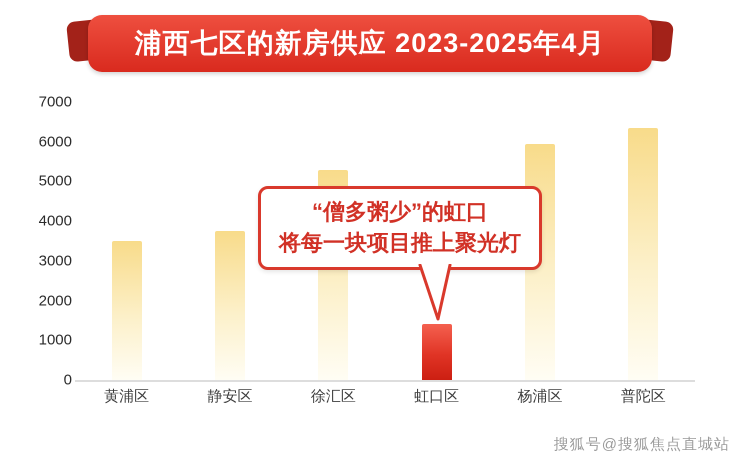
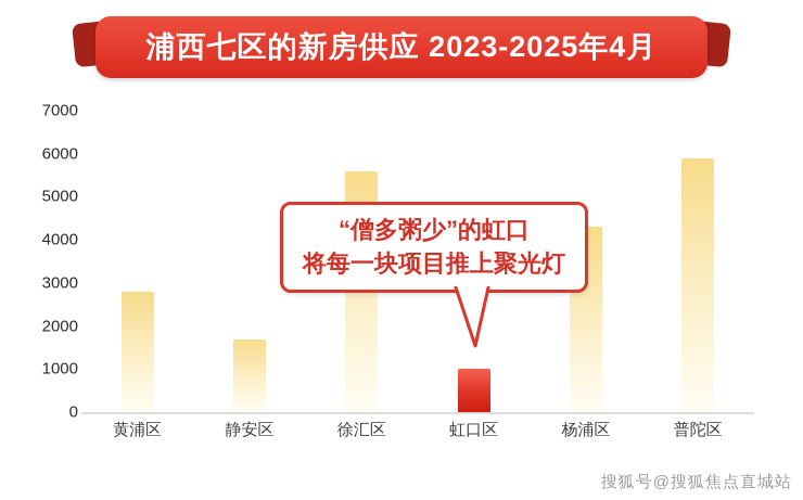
黄浦区: 3500 -> 2800
静安区: 3800 -> 1700
徐汇区: 5300 -> 5600
虹口区: 1400 -> 1000
杨浦区: 6000 -> 4300
普陀区: 6400 -> 5900
